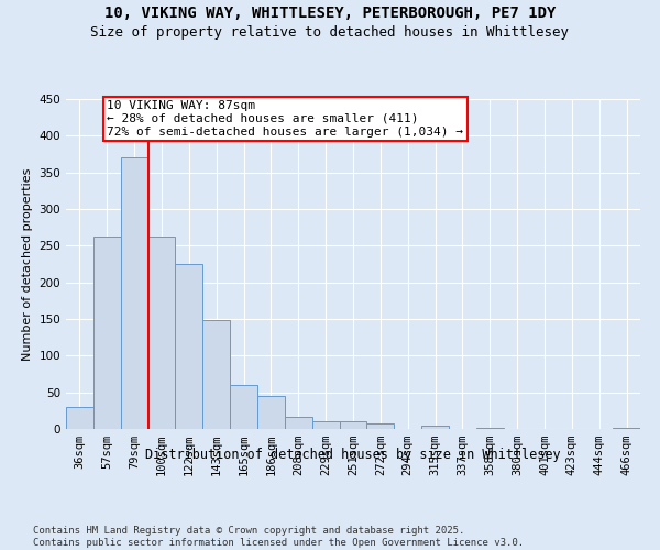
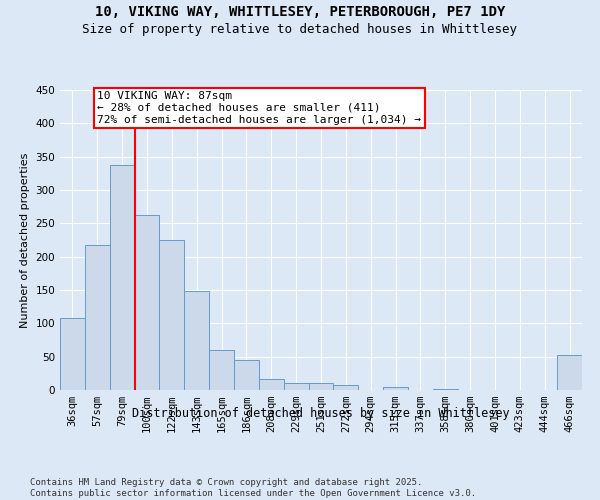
36sqm: 30 -> 108
57sqm: 262 -> 218
79sqm: 370 -> 338
466sqm: 2 -> 52
